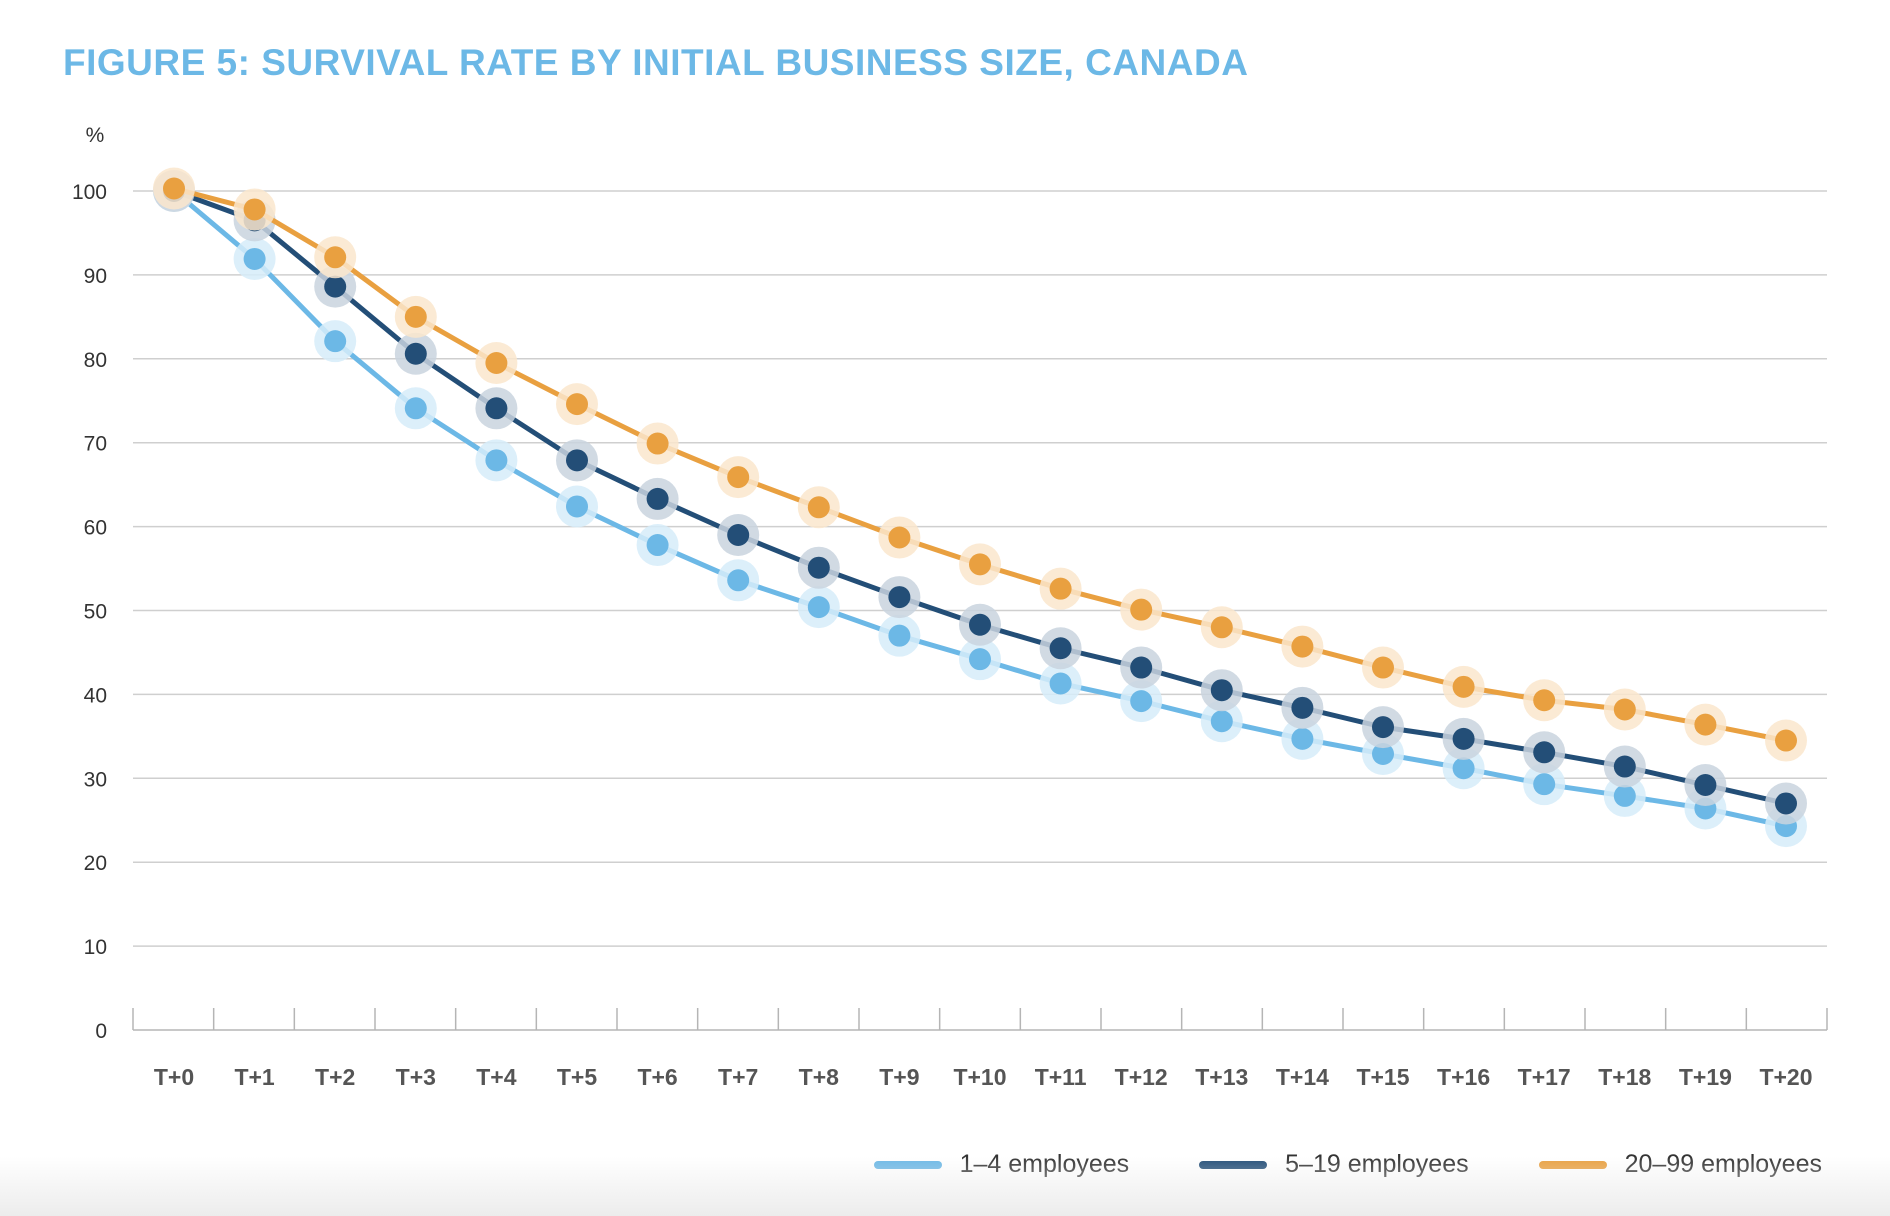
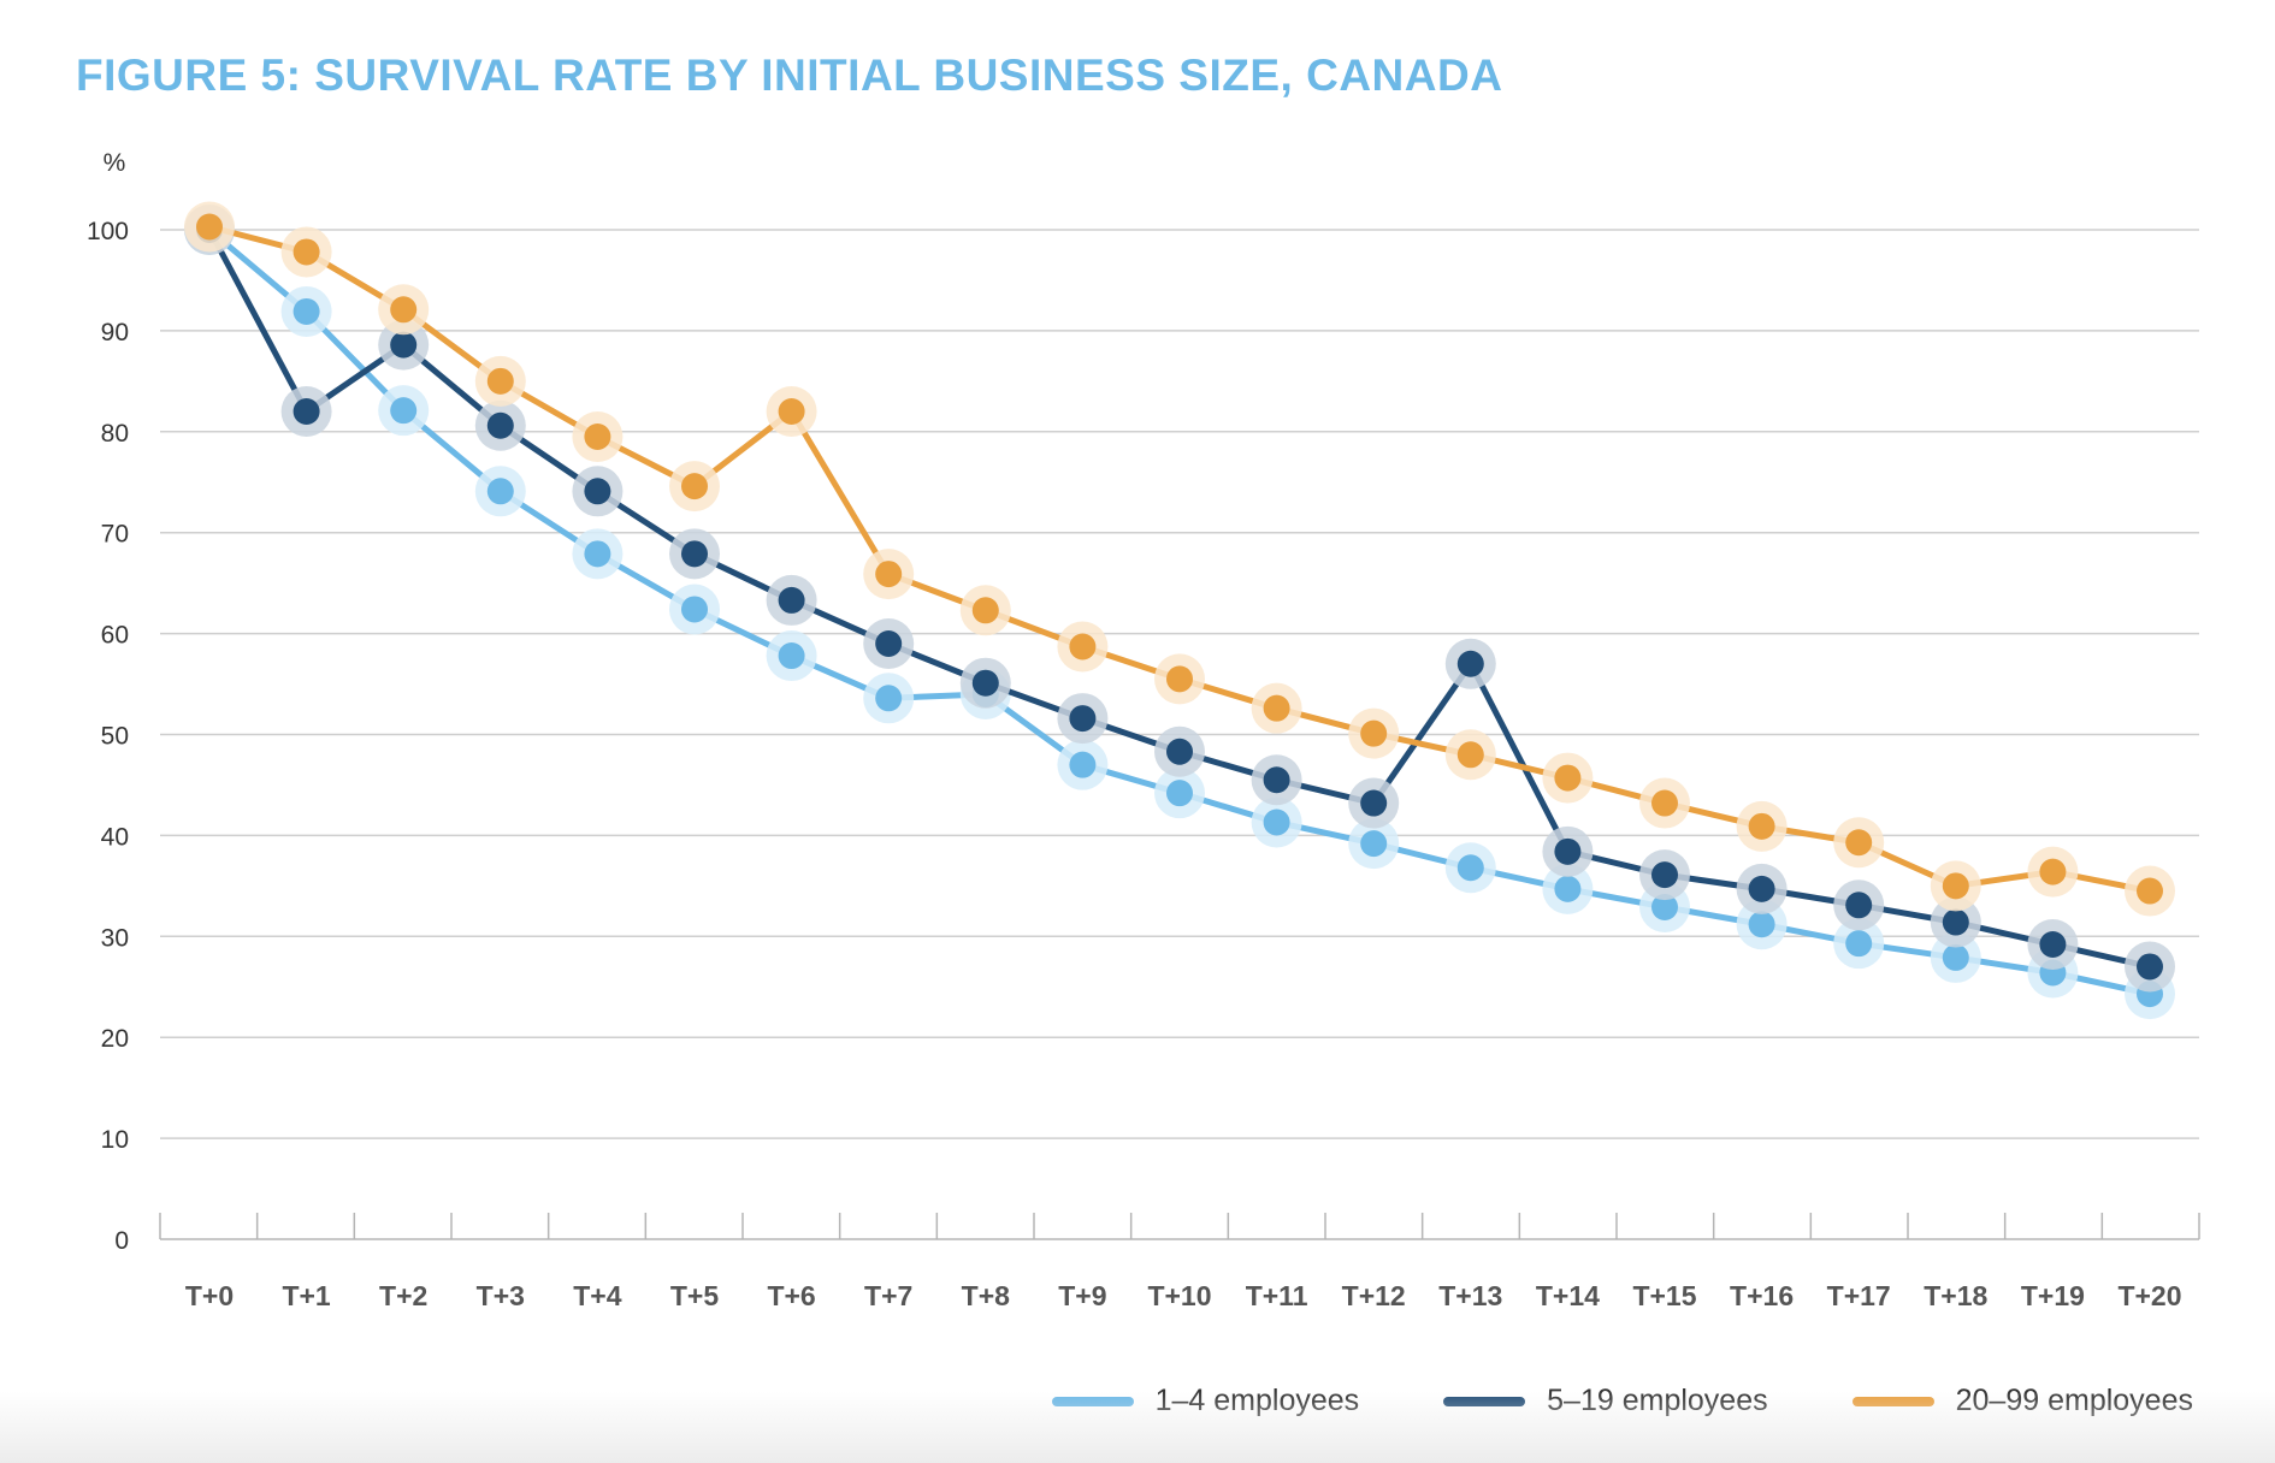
5–19 employees/T+1: 96 -> 82
20–99 employees/T+6: 70 -> 82
1–4 employees/T+8: 50 -> 54
5–19 employees/T+13: 40 -> 57
20–99 employees/T+18: 38 -> 35
